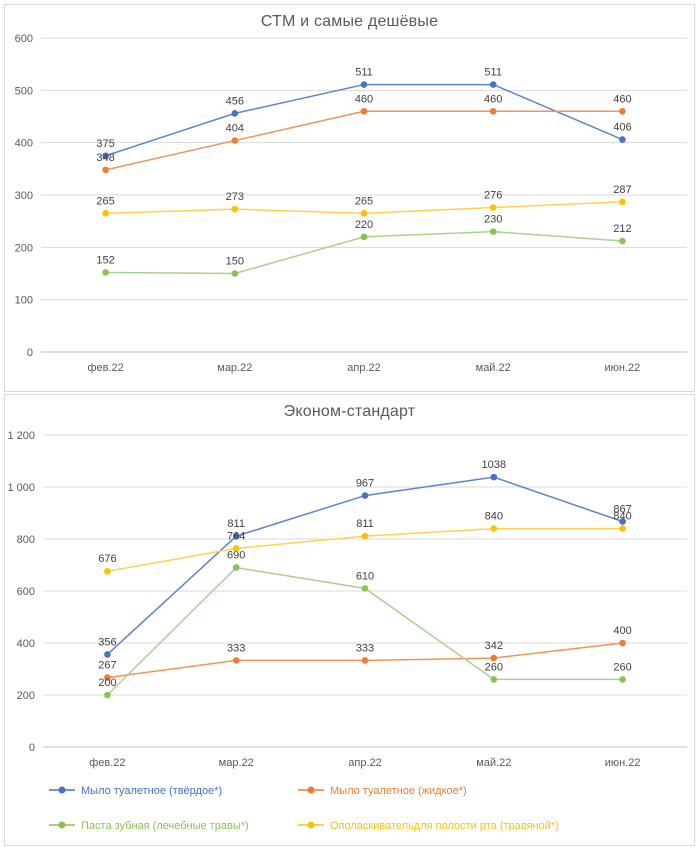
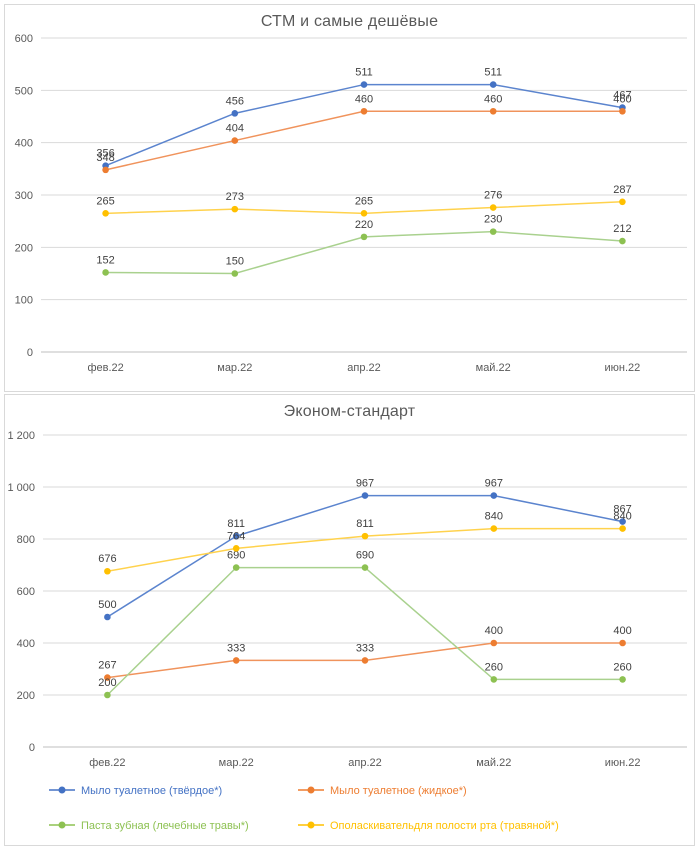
СТМ и самые дешёвые/Мыло туалетное (твёрдое*)/фев.22: 375 -> 356
СТМ и самые дешёвые/Мыло туалетное (твёрдое*)/июн.22: 406 -> 467
Эконом-стандарт/Мыло туалетное (твёрдое*)/фев.22: 356 -> 500
Эконом-стандарт/Паста зубная (лечебные травы*)/апр.22: 610 -> 690
Эконом-стандарт/Мыло туалетное (твёрдое*)/май.22: 1038 -> 967
Эконом-стандарт/Мыло туалетное (жидкое*)/май.22: 342 -> 400
